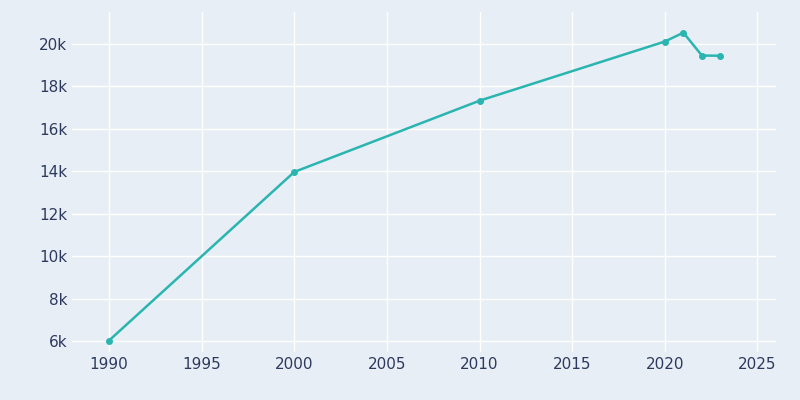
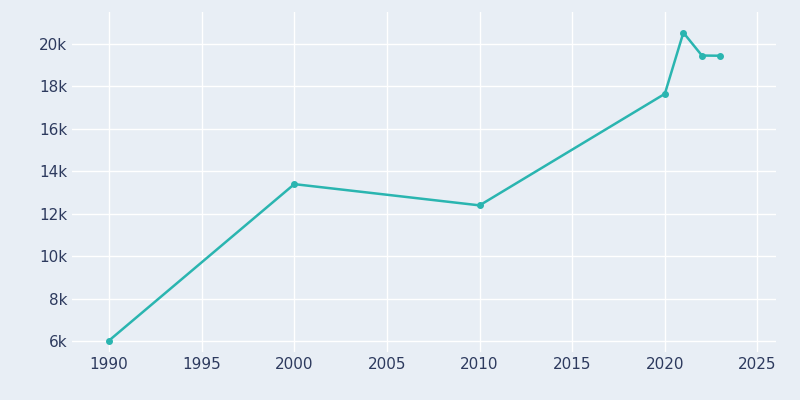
2000: 13.97k -> 13.40k
2010: 17.33k -> 12.40k
2020: 20.11k -> 17.65k
